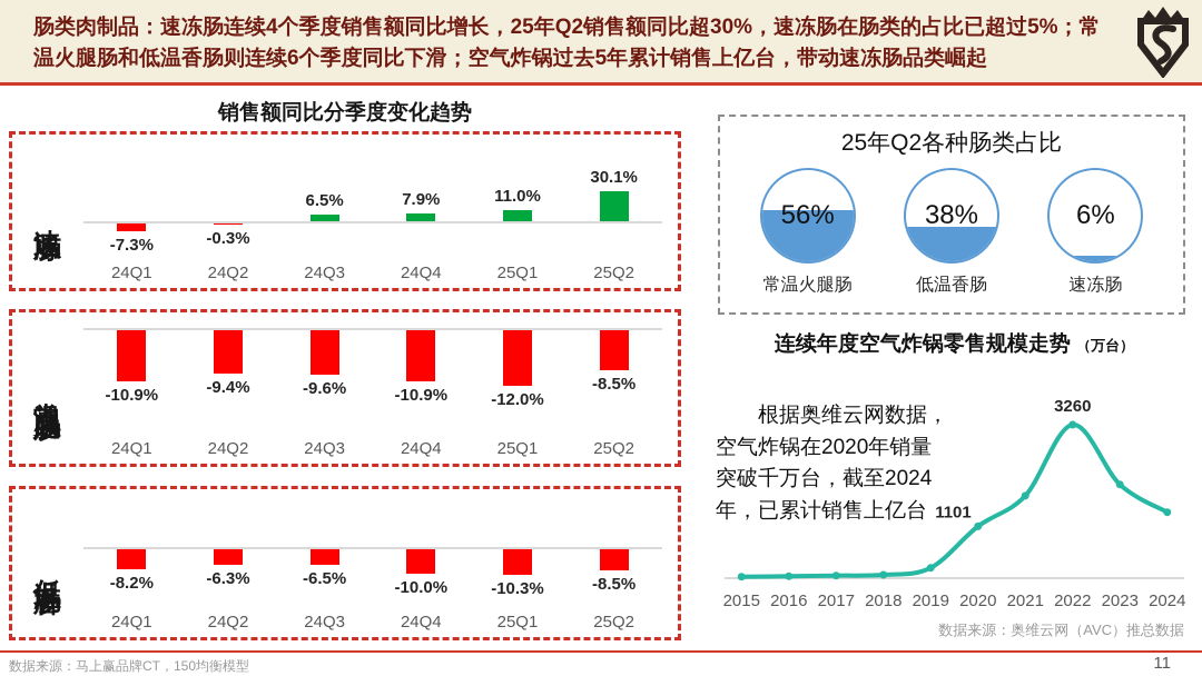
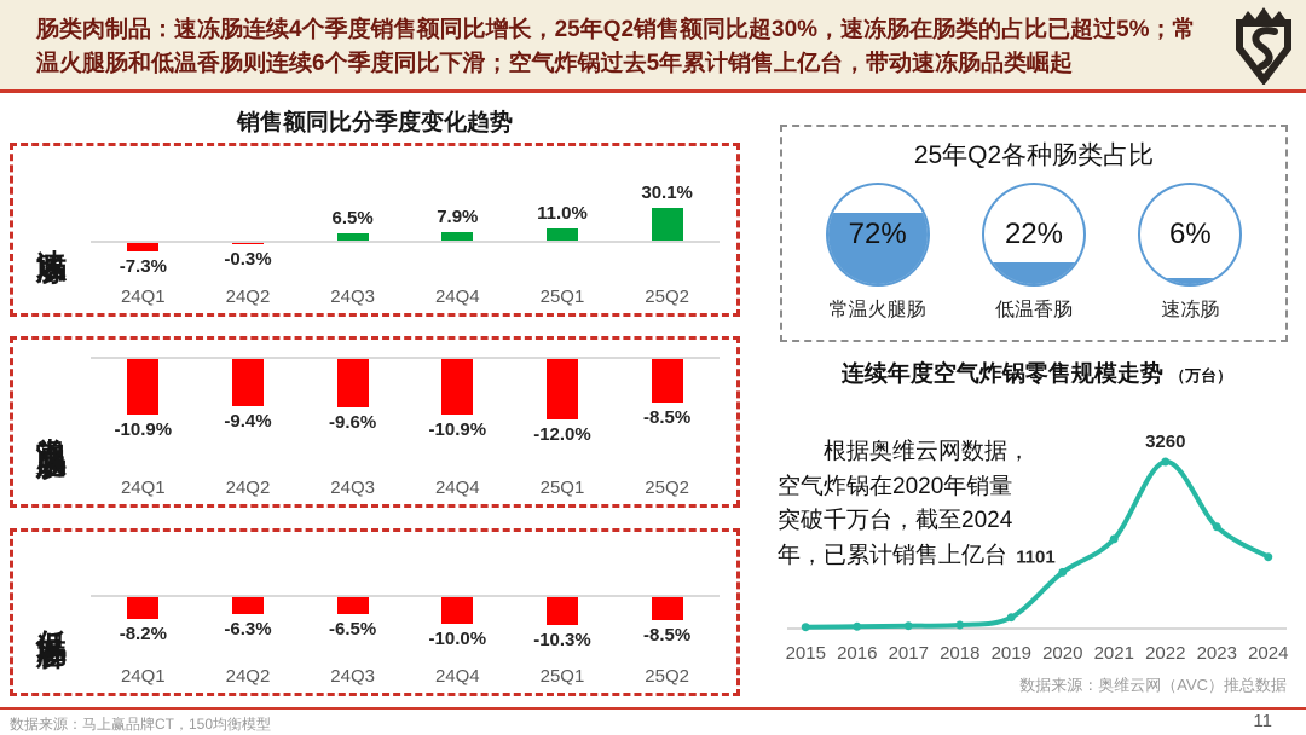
25年Q2各种肠类占比/常温火腿肠: 56% -> 72%
25年Q2各种肠类占比/低温香肠: 38% -> 22%
